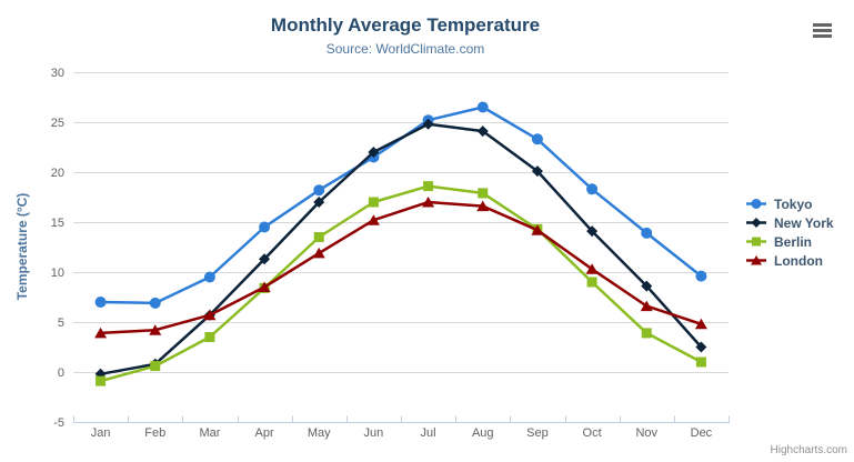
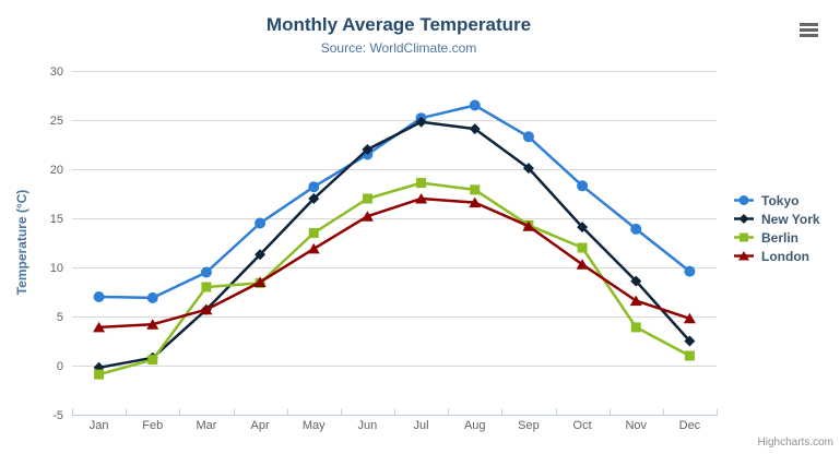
Berlin/Mar: 4 -> 8
Berlin/Oct: 9 -> 12
